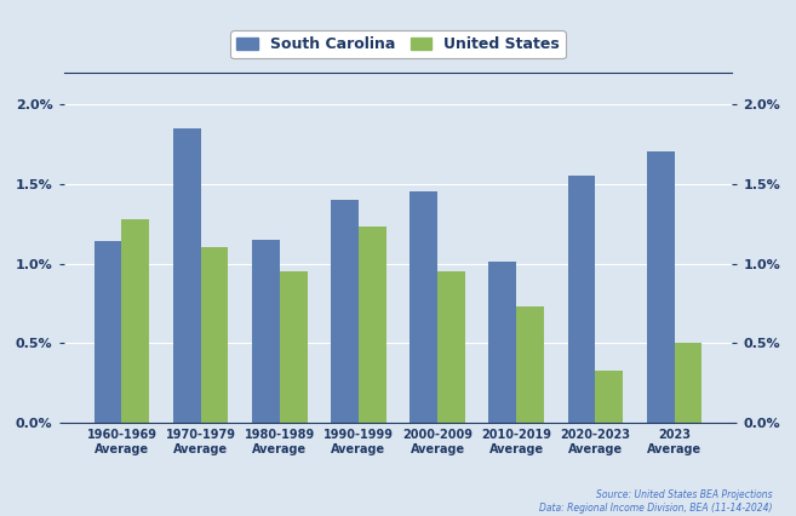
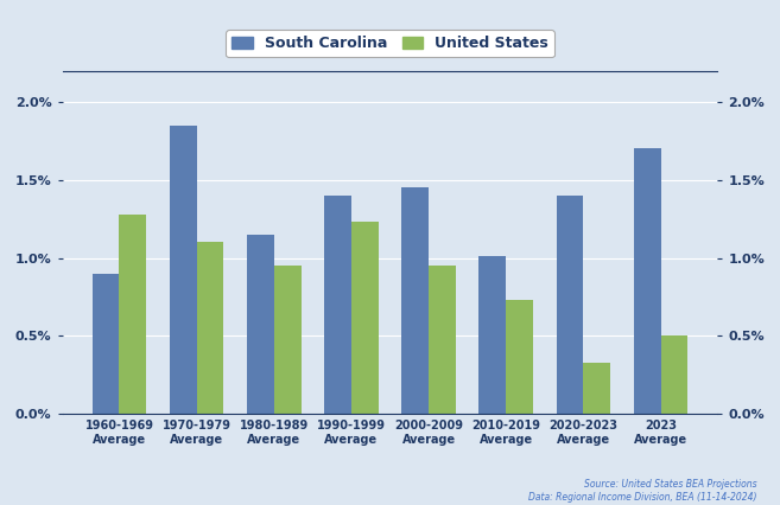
South Carolina/1960-1969 Average: 1.14% -> 0.90%
South Carolina/2020-2023 Average: 1.55% -> 1.40%
